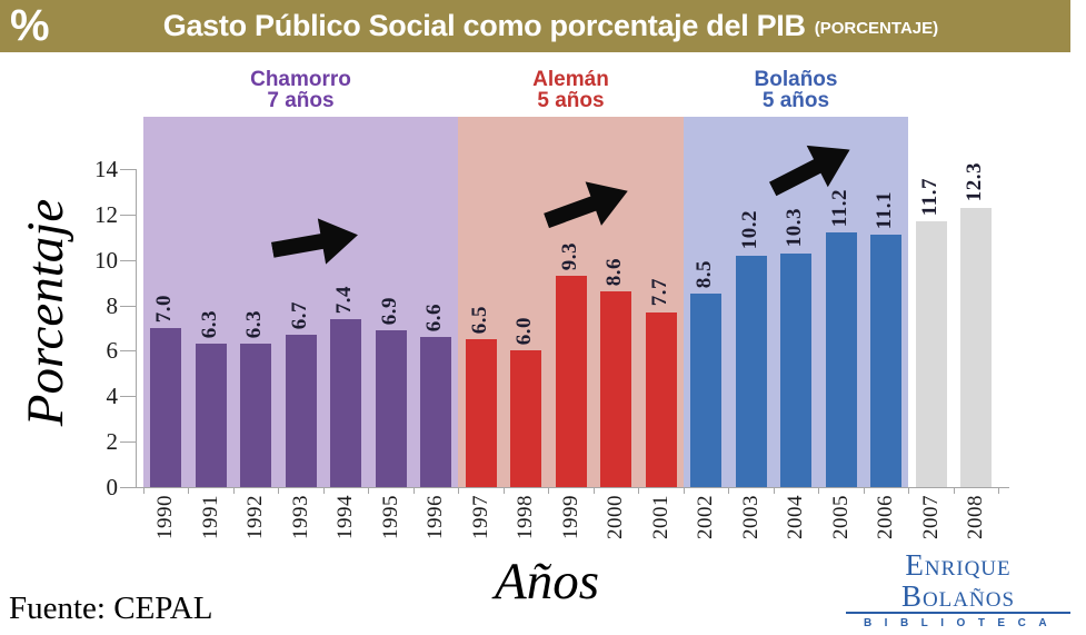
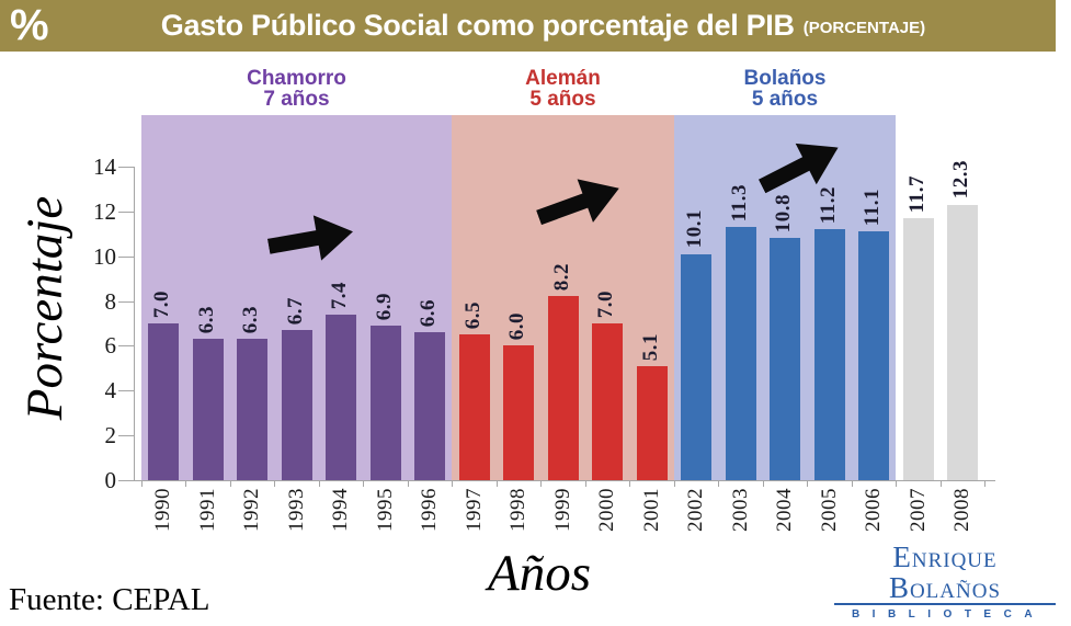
1999: 9.3 -> 8.2
2000: 8.6 -> 7.0
2001: 7.7 -> 5.1
2002: 8.5 -> 10.1
2003: 10.2 -> 11.3
2004: 10.3 -> 10.8
